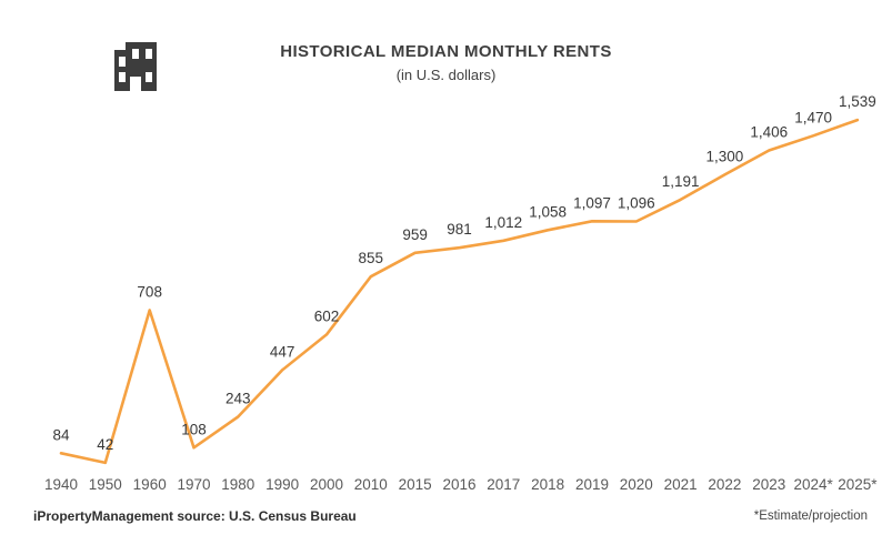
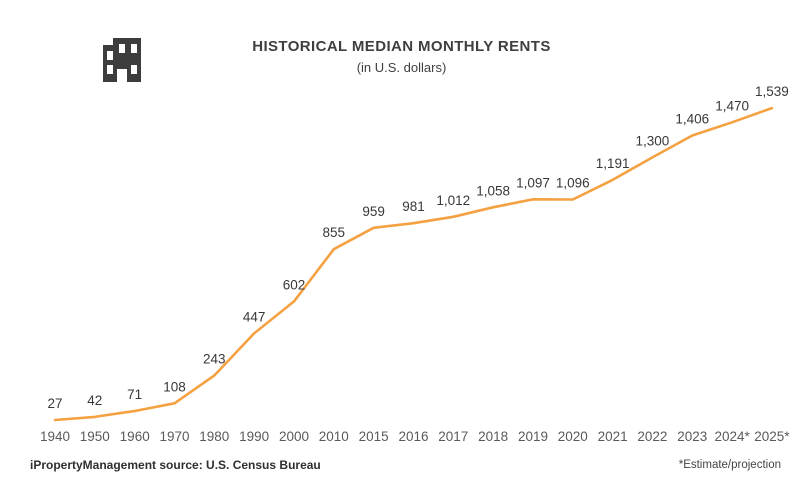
1940: 84 -> 27
1960: 708 -> 71
